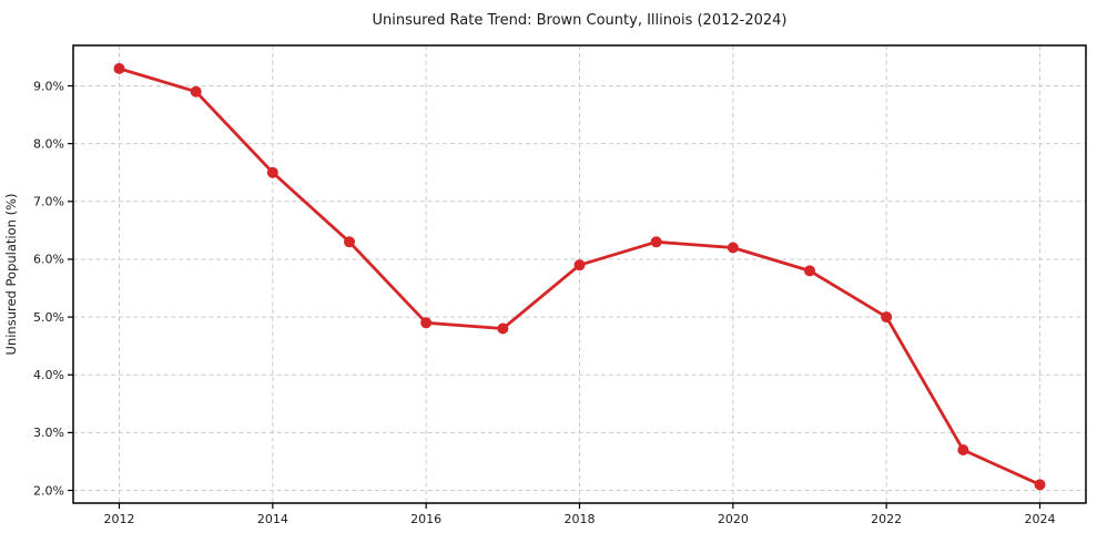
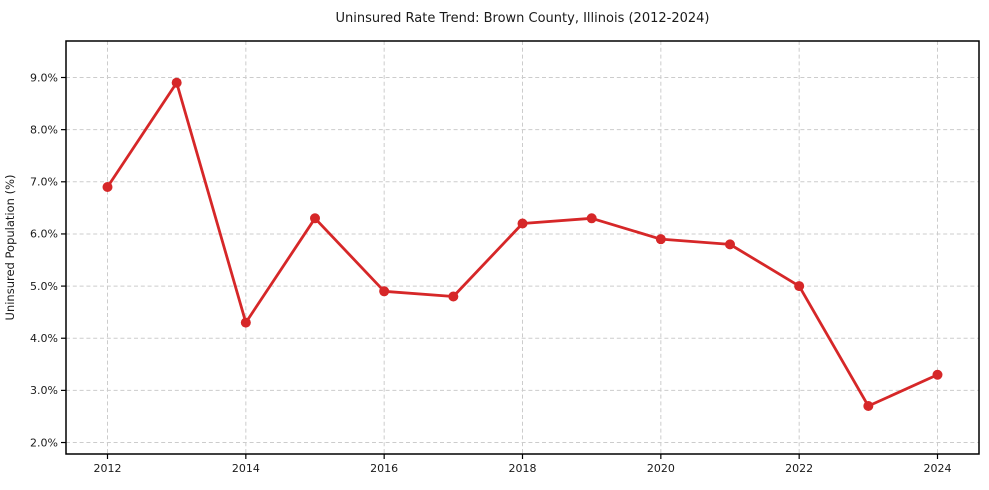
2012: 9.3% -> 6.9%
2014: 7.5% -> 4.3%
2018: 5.9% -> 6.2%
2020: 6.2% -> 5.9%
2024: 2.1% -> 3.3%
